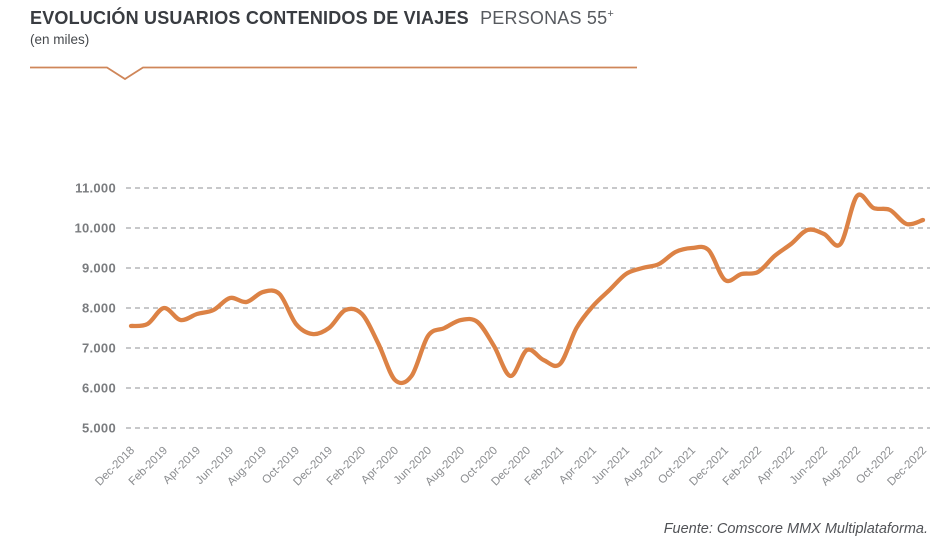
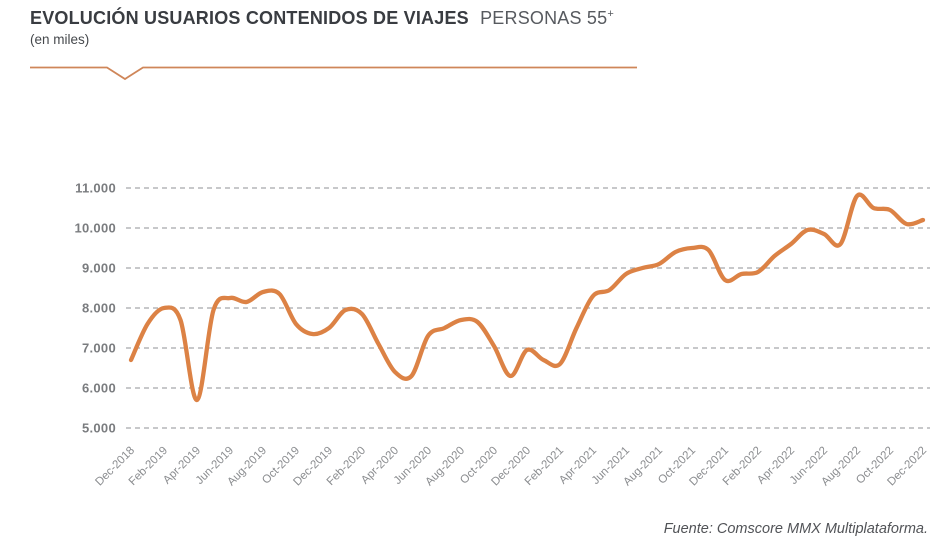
Dec-2018: 7600 -> 6700
Apr-2019: 7800 -> 5700
Apr-2020: 6200 -> 6400
Apr-2021: 8000 -> 8300
